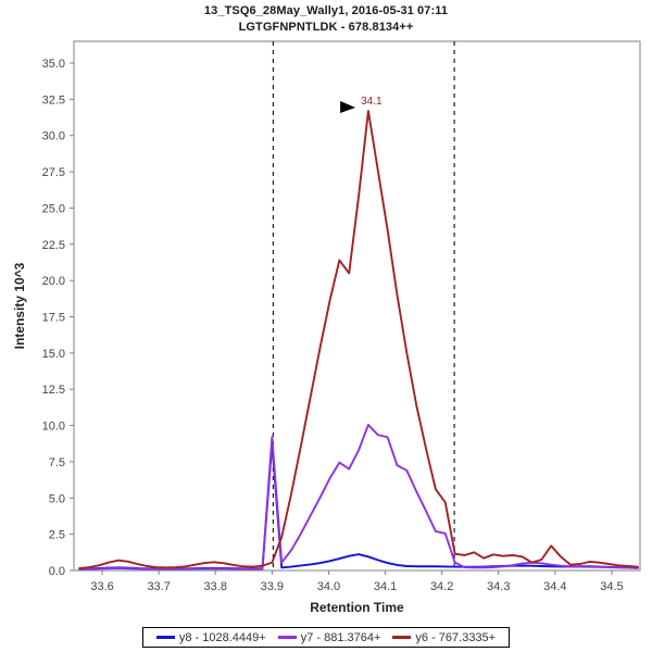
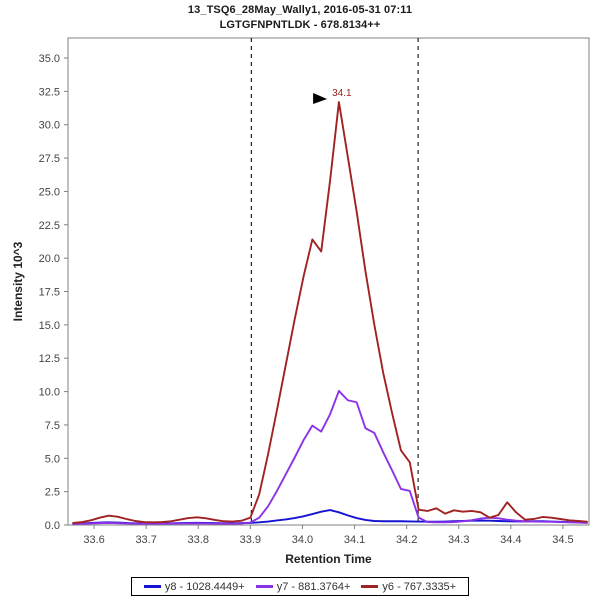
y8 - 1028.4449+/33.9: 8.8 -> 0.2
y7 - 881.3764+/33.9: 9.2 -> 0.2
